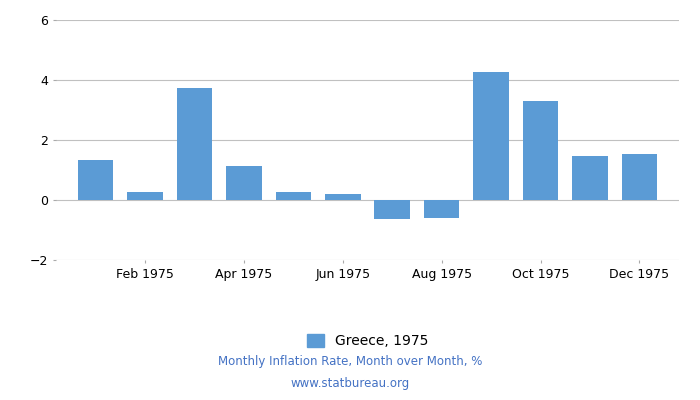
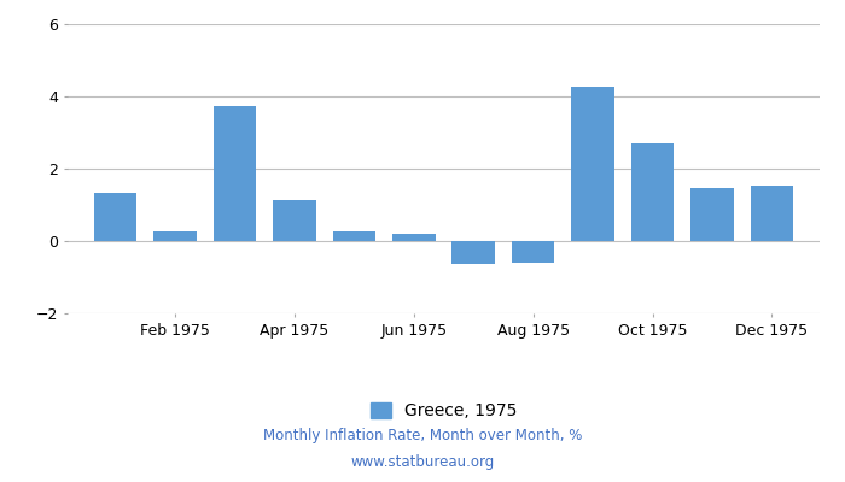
Oct 1975: 3.30 -> 2.69
